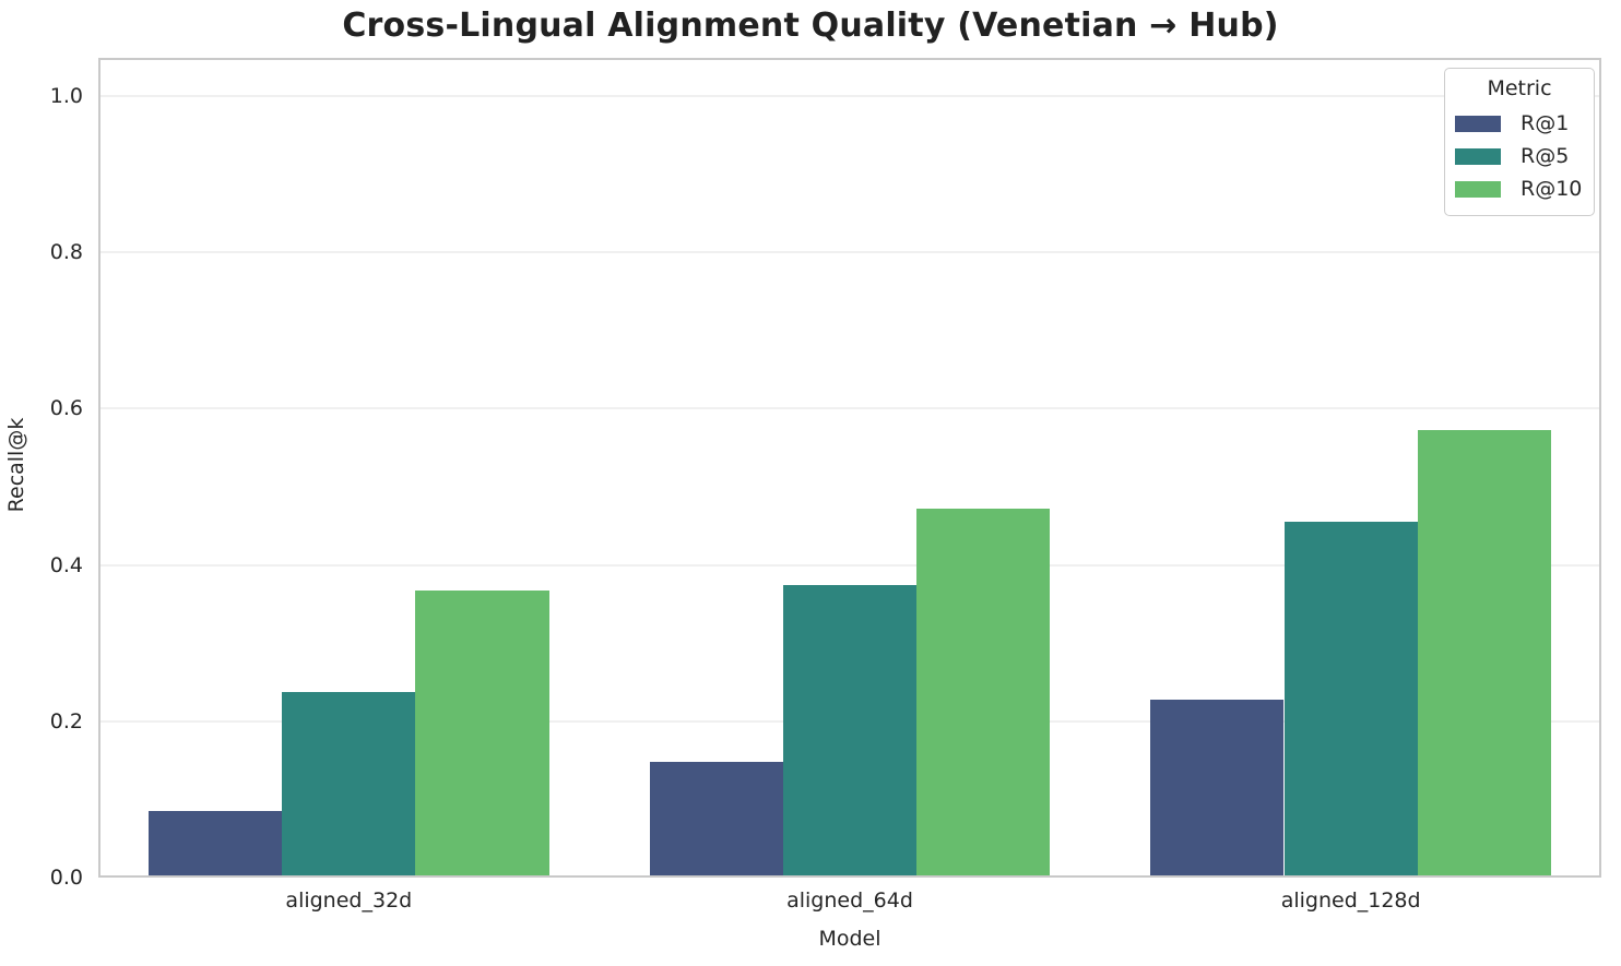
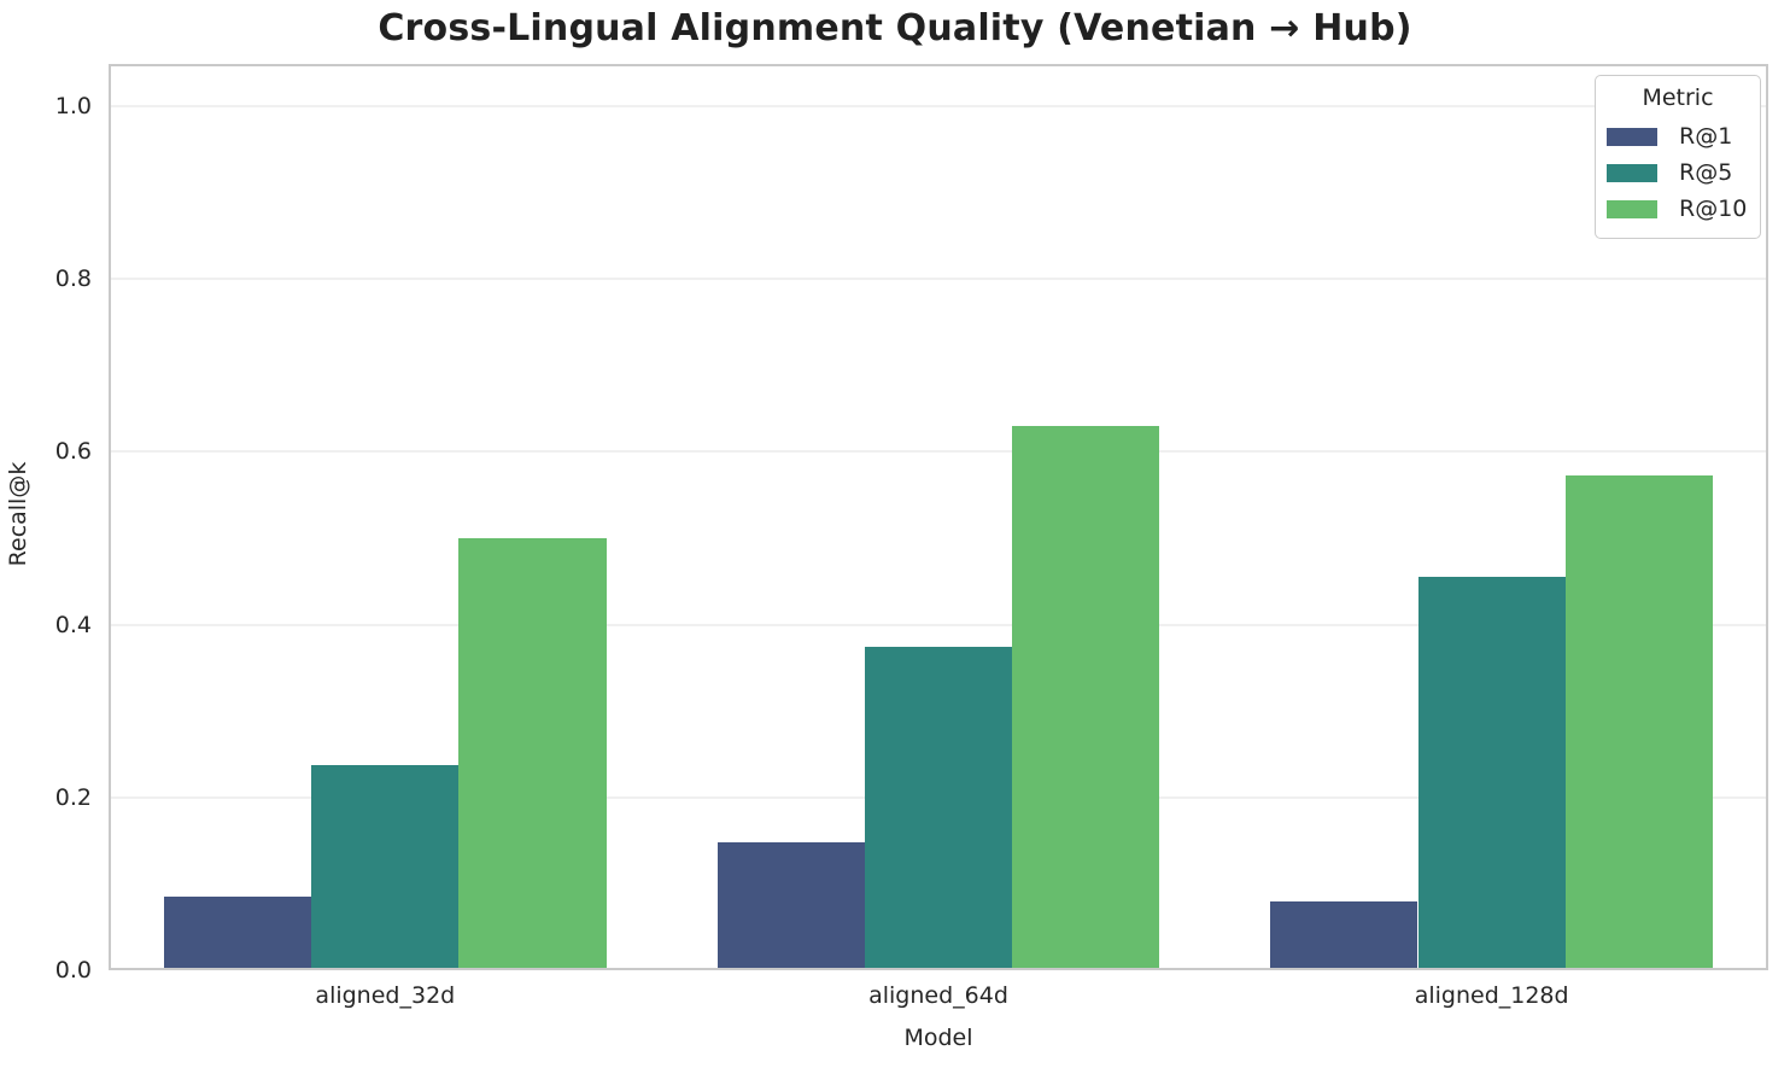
R@10/aligned_32d: 0.37 -> 0.50
R@10/aligned_64d: 0.47 -> 0.63
R@1/aligned_128d: 0.23 -> 0.08
